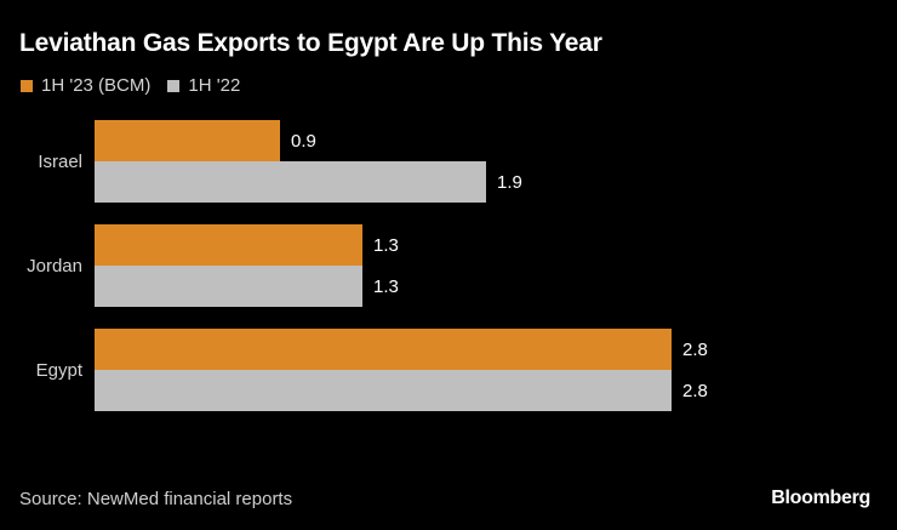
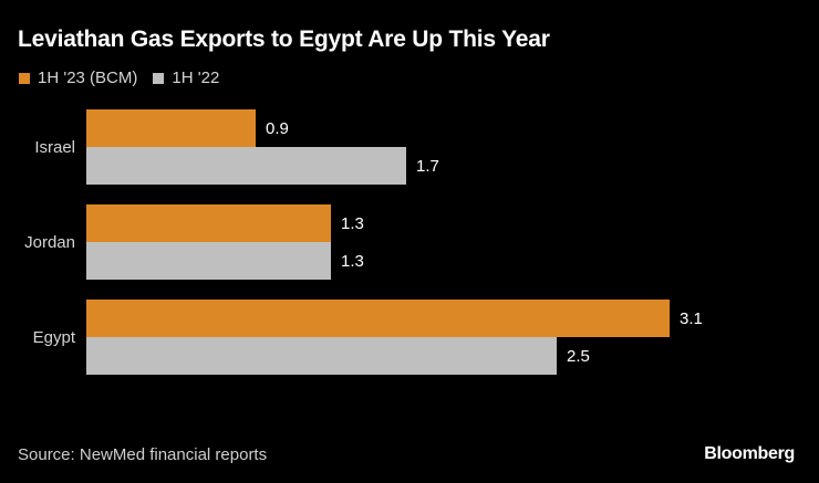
1H '22/Israel: 1.9 -> 1.7
1H '23 (BCM)/Egypt: 2.8 -> 3.1
1H '22/Egypt: 2.8 -> 2.5
